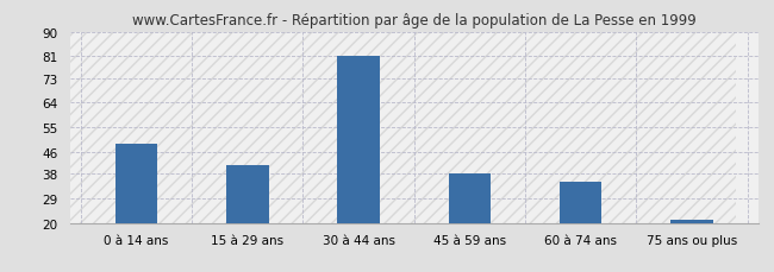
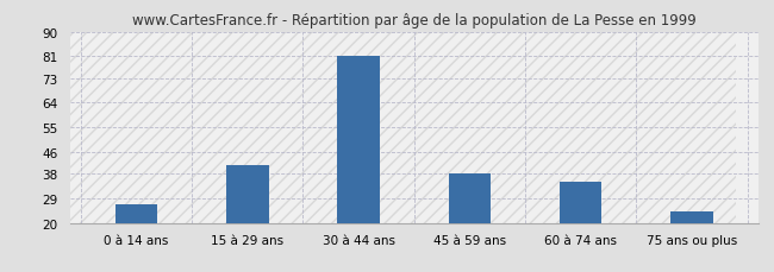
0 à 14 ans: 49 -> 27
75 ans ou plus: 21 -> 24
